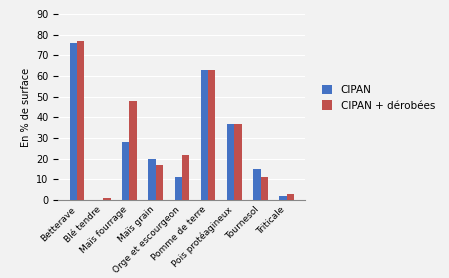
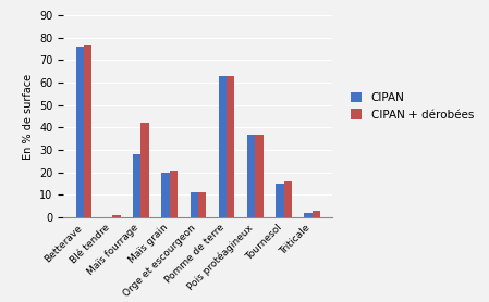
CIPAN + dérobées/Maïs fourrage: 48 -> 42
CIPAN + dérobées/Maïs grain: 17 -> 21
CIPAN + dérobées/Orge et escourgeon: 22 -> 11
CIPAN + dérobées/Tournesol: 11 -> 16
